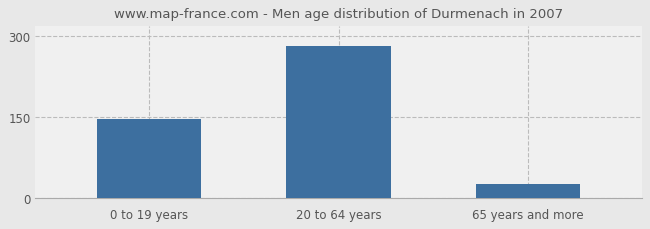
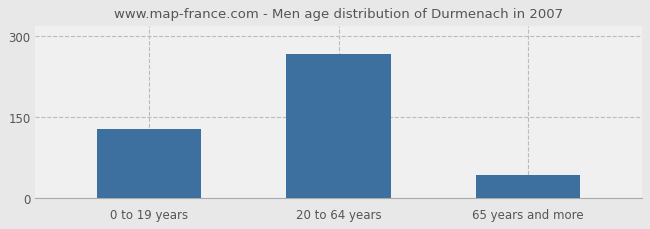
0 to 19 years: 147 -> 128
20 to 64 years: 283 -> 268
65 years and more: 25 -> 42
